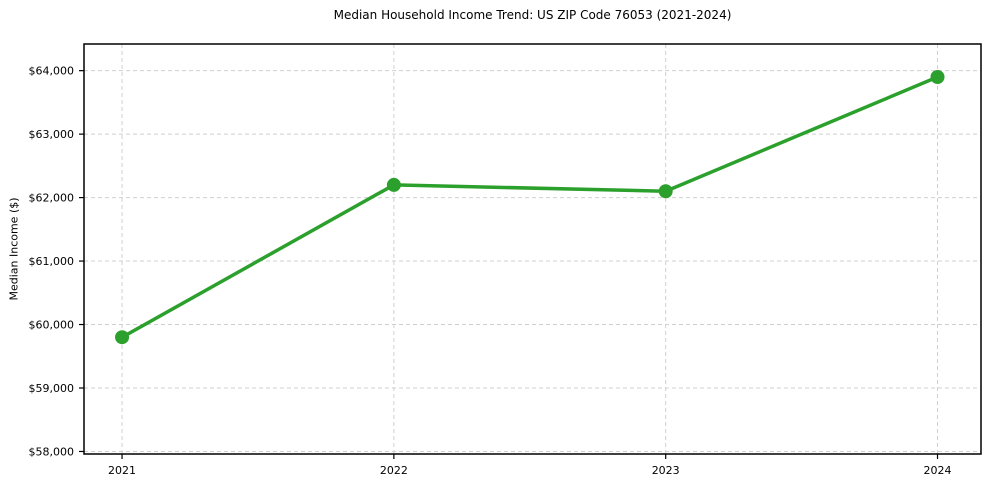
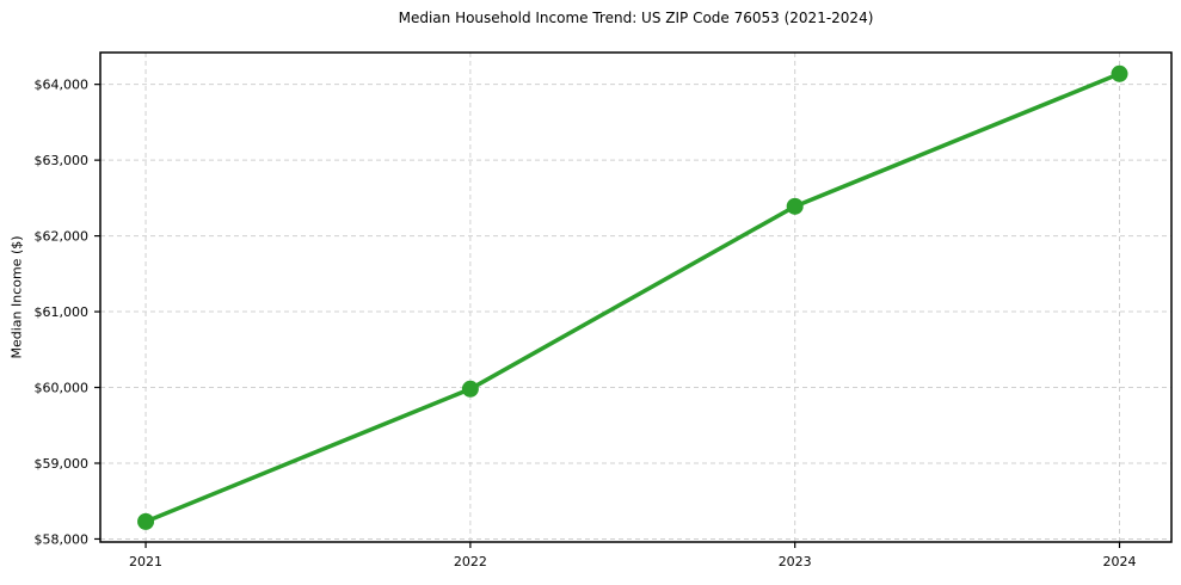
2021: $59800 -> $58200
2022: $62200 -> $60000
2023: $62100 -> $62400
2024: $63900 -> $64100
